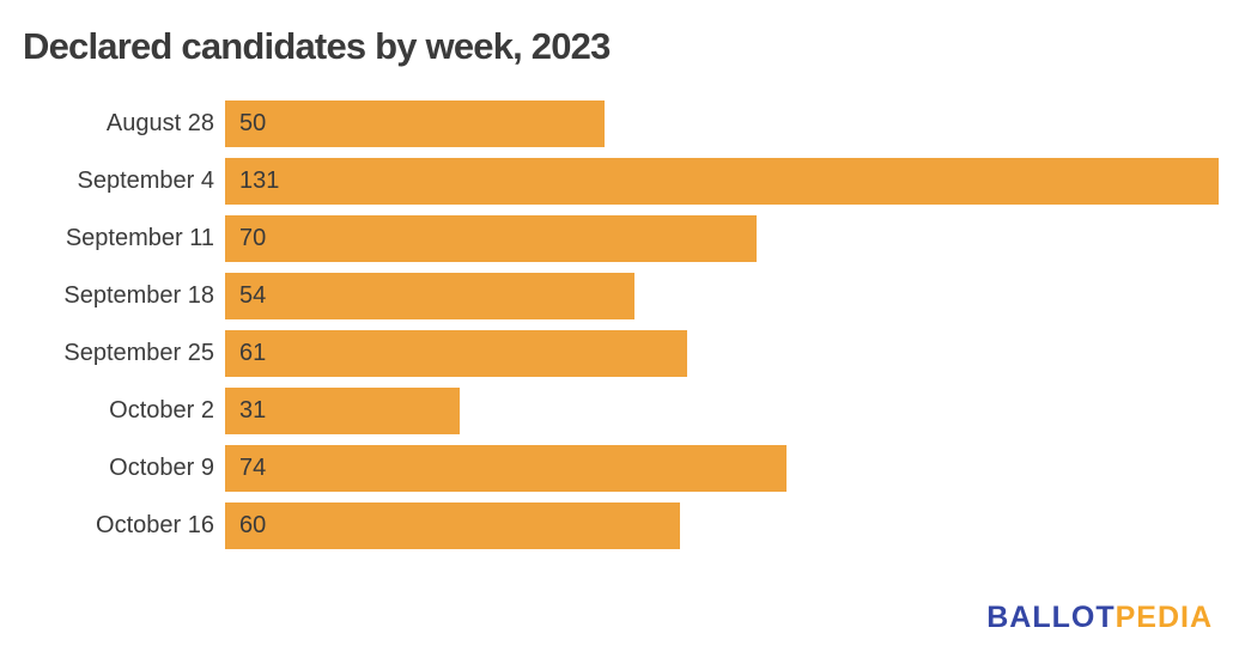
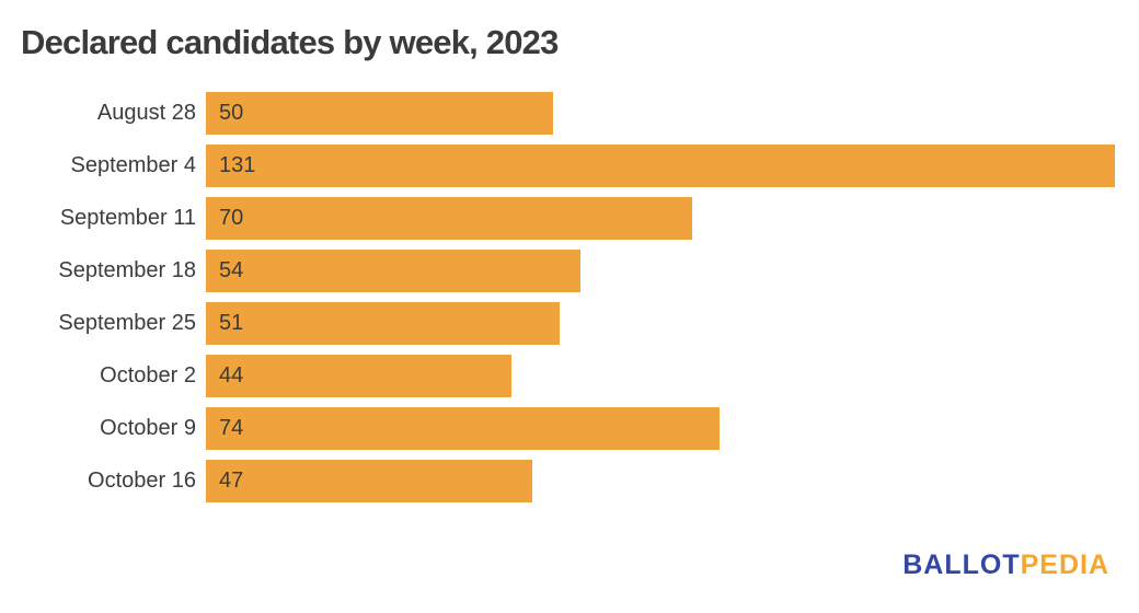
September 25: 61 -> 51
October 2: 31 -> 44
October 16: 60 -> 47
